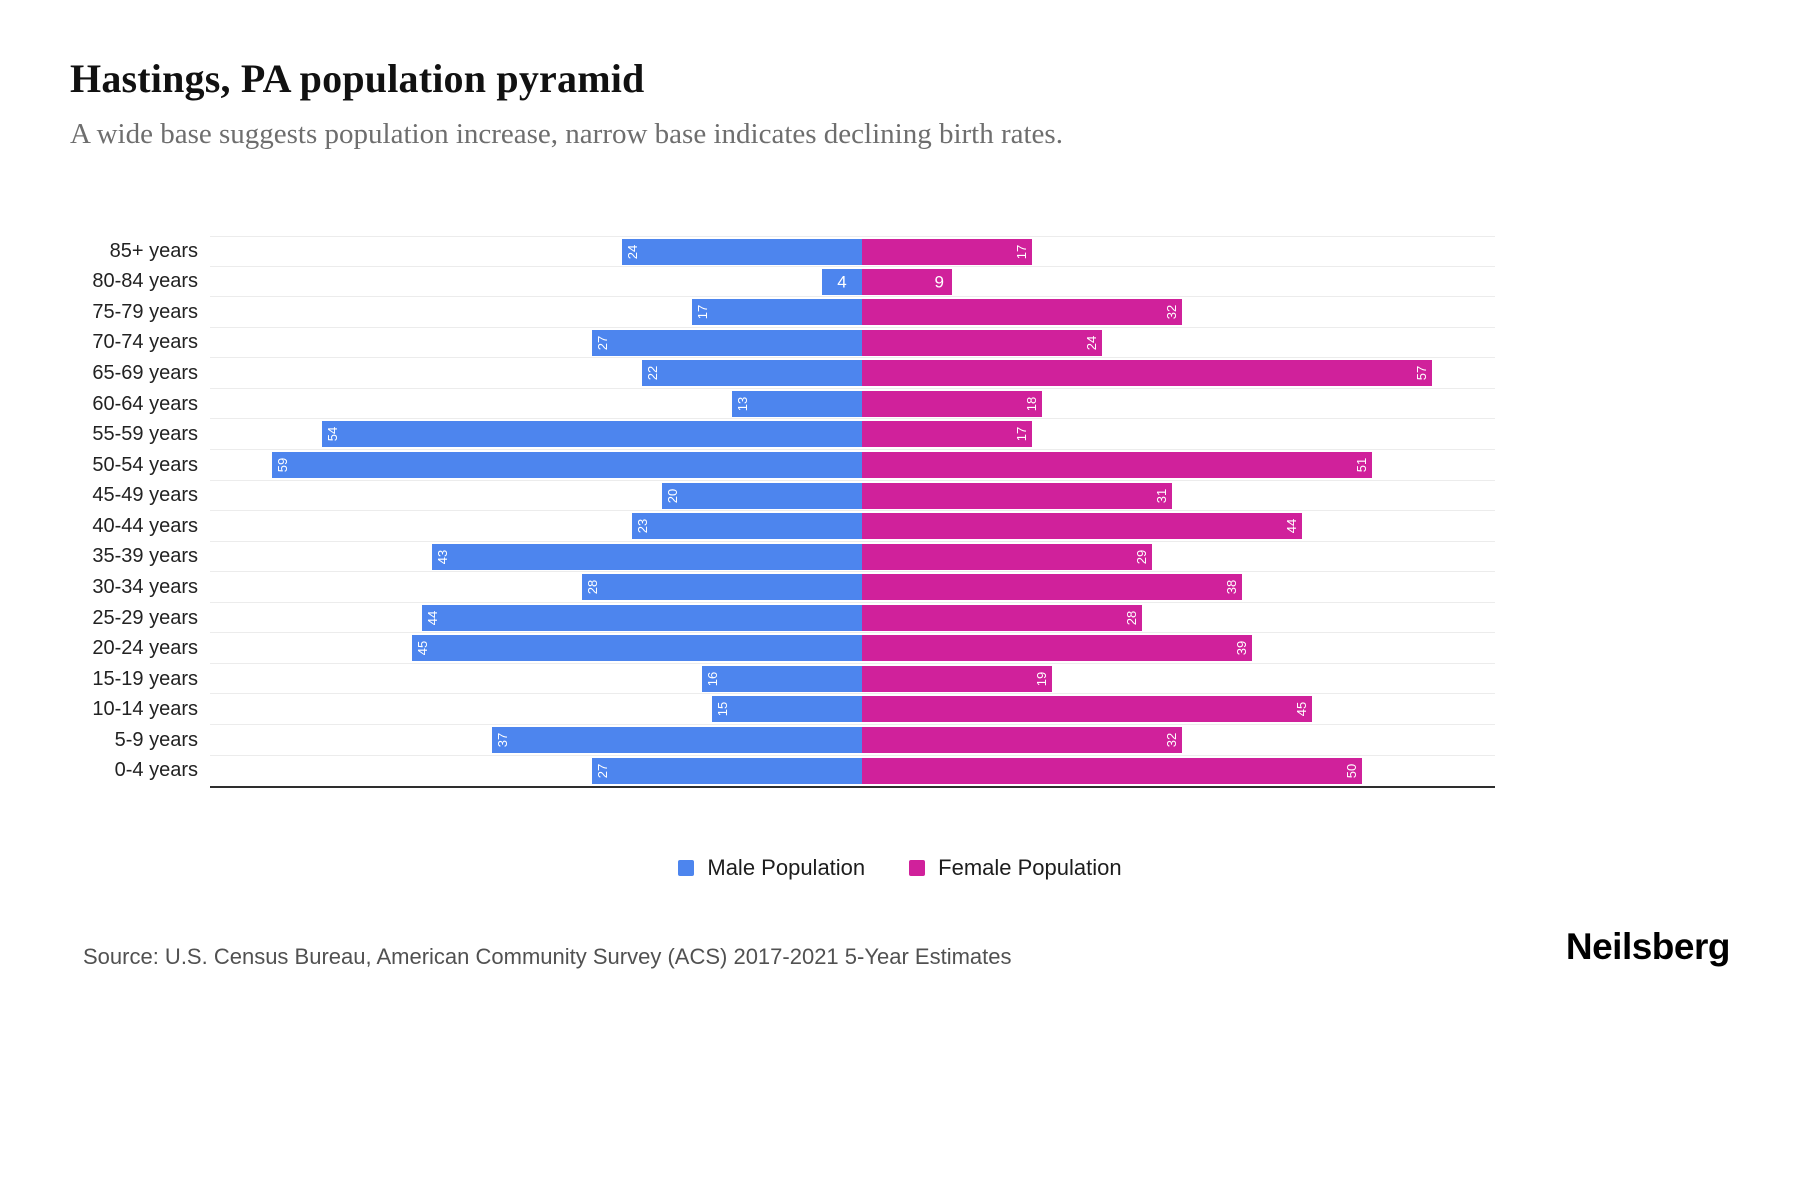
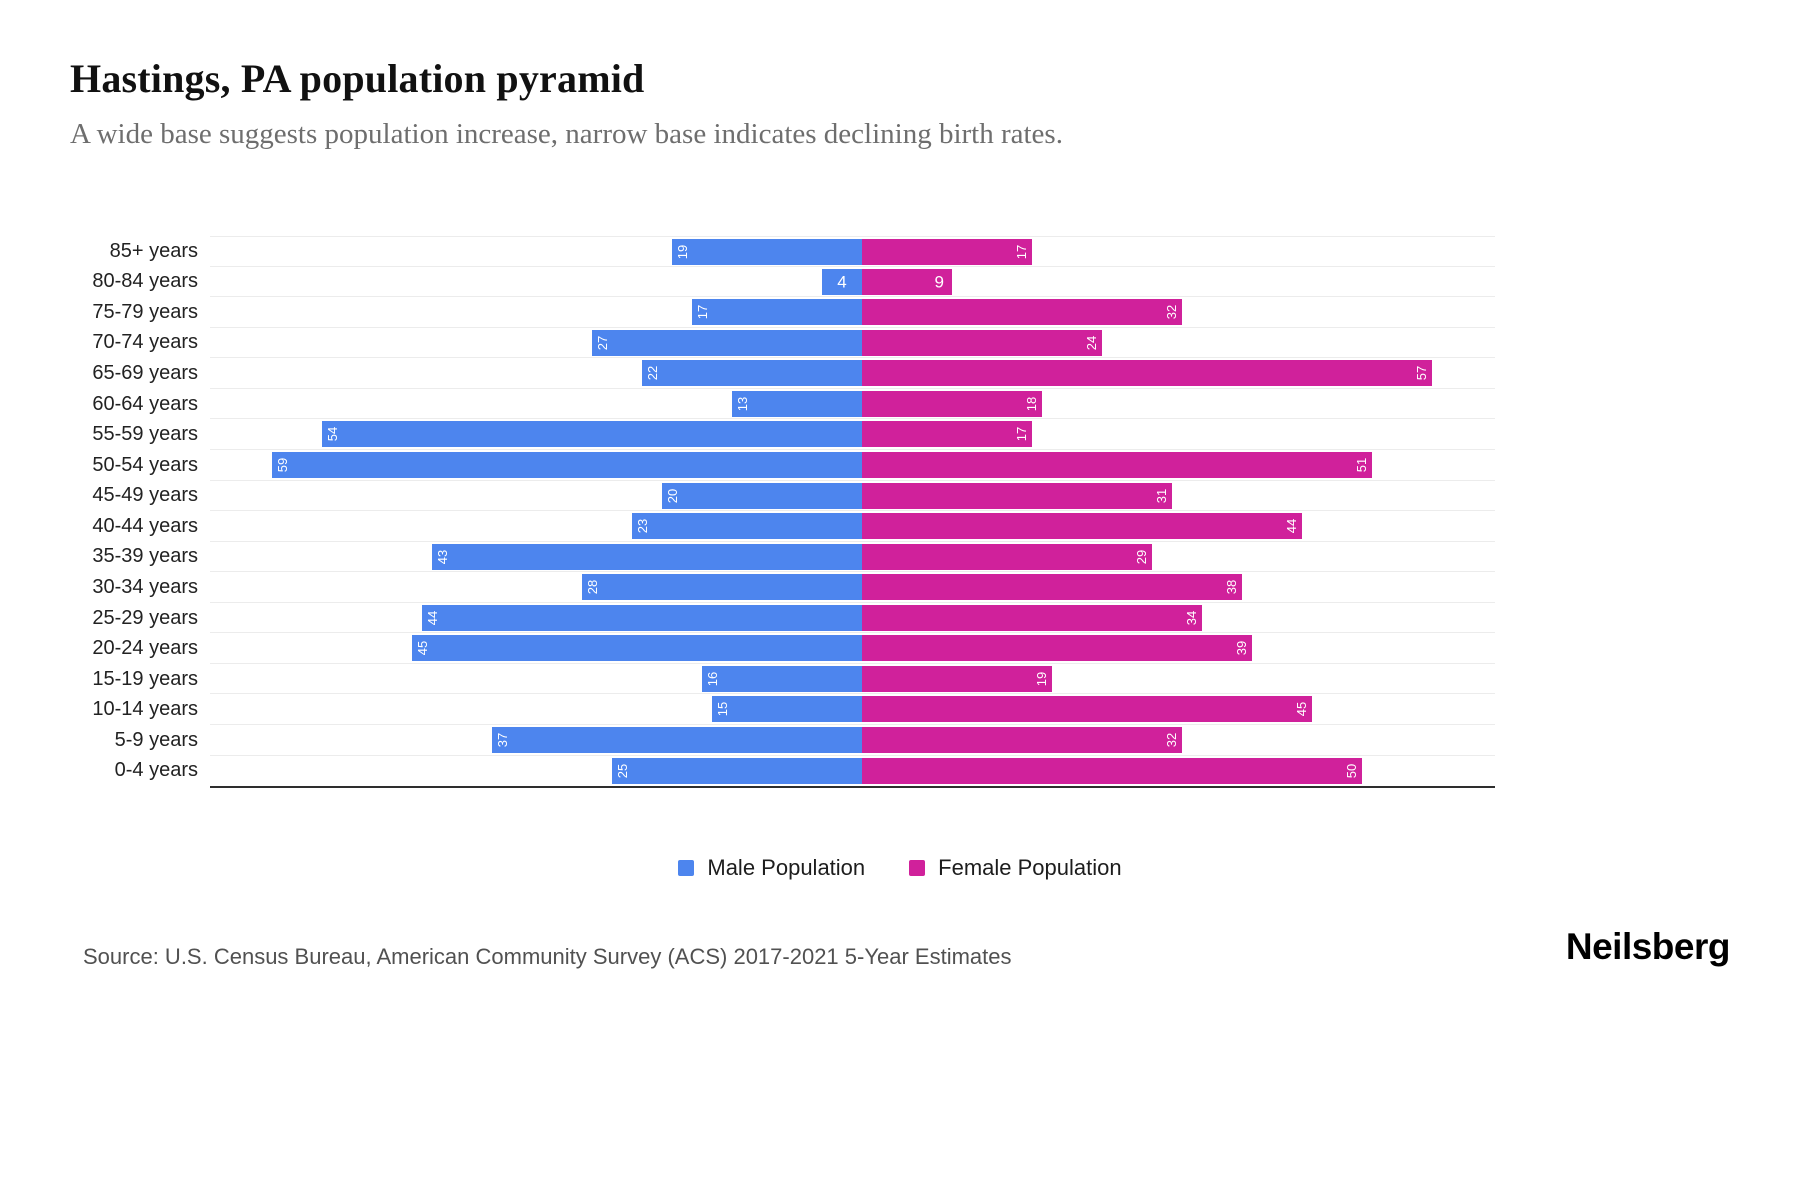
Male Population/85+ years: 24 -> 19
Female Population/25-29 years: 28 -> 34
Male Population/0-4 years: 27 -> 25
